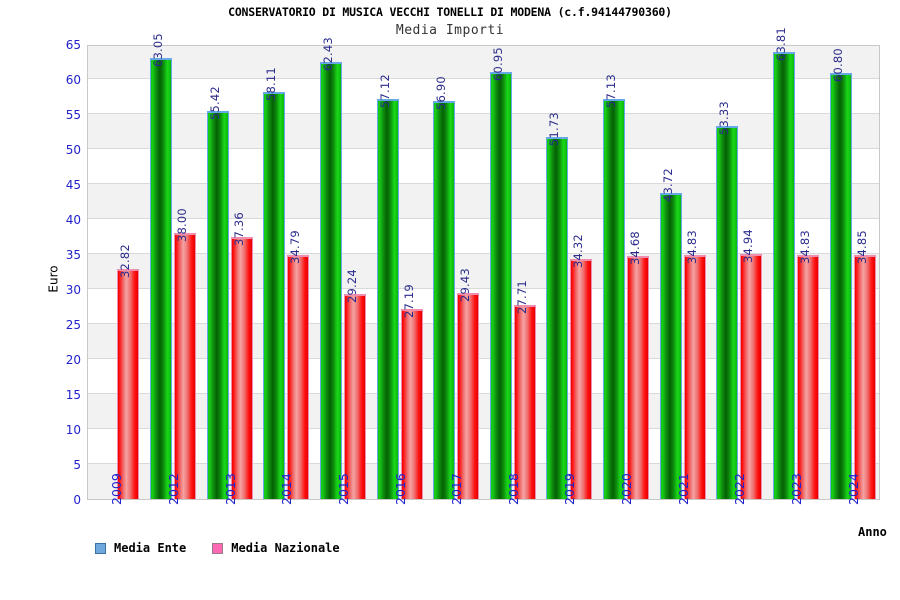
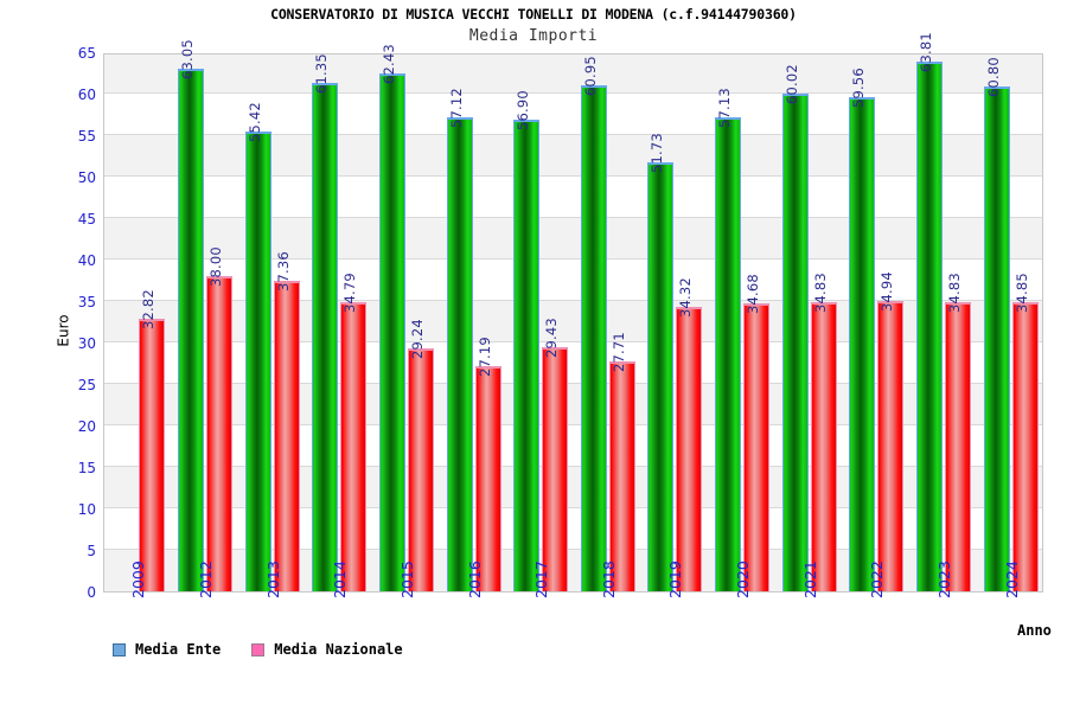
Media Ente/2014: 58.11 -> 61.35
Media Ente/2021: 43.72 -> 60.02
Media Ente/2022: 53.33 -> 59.56
